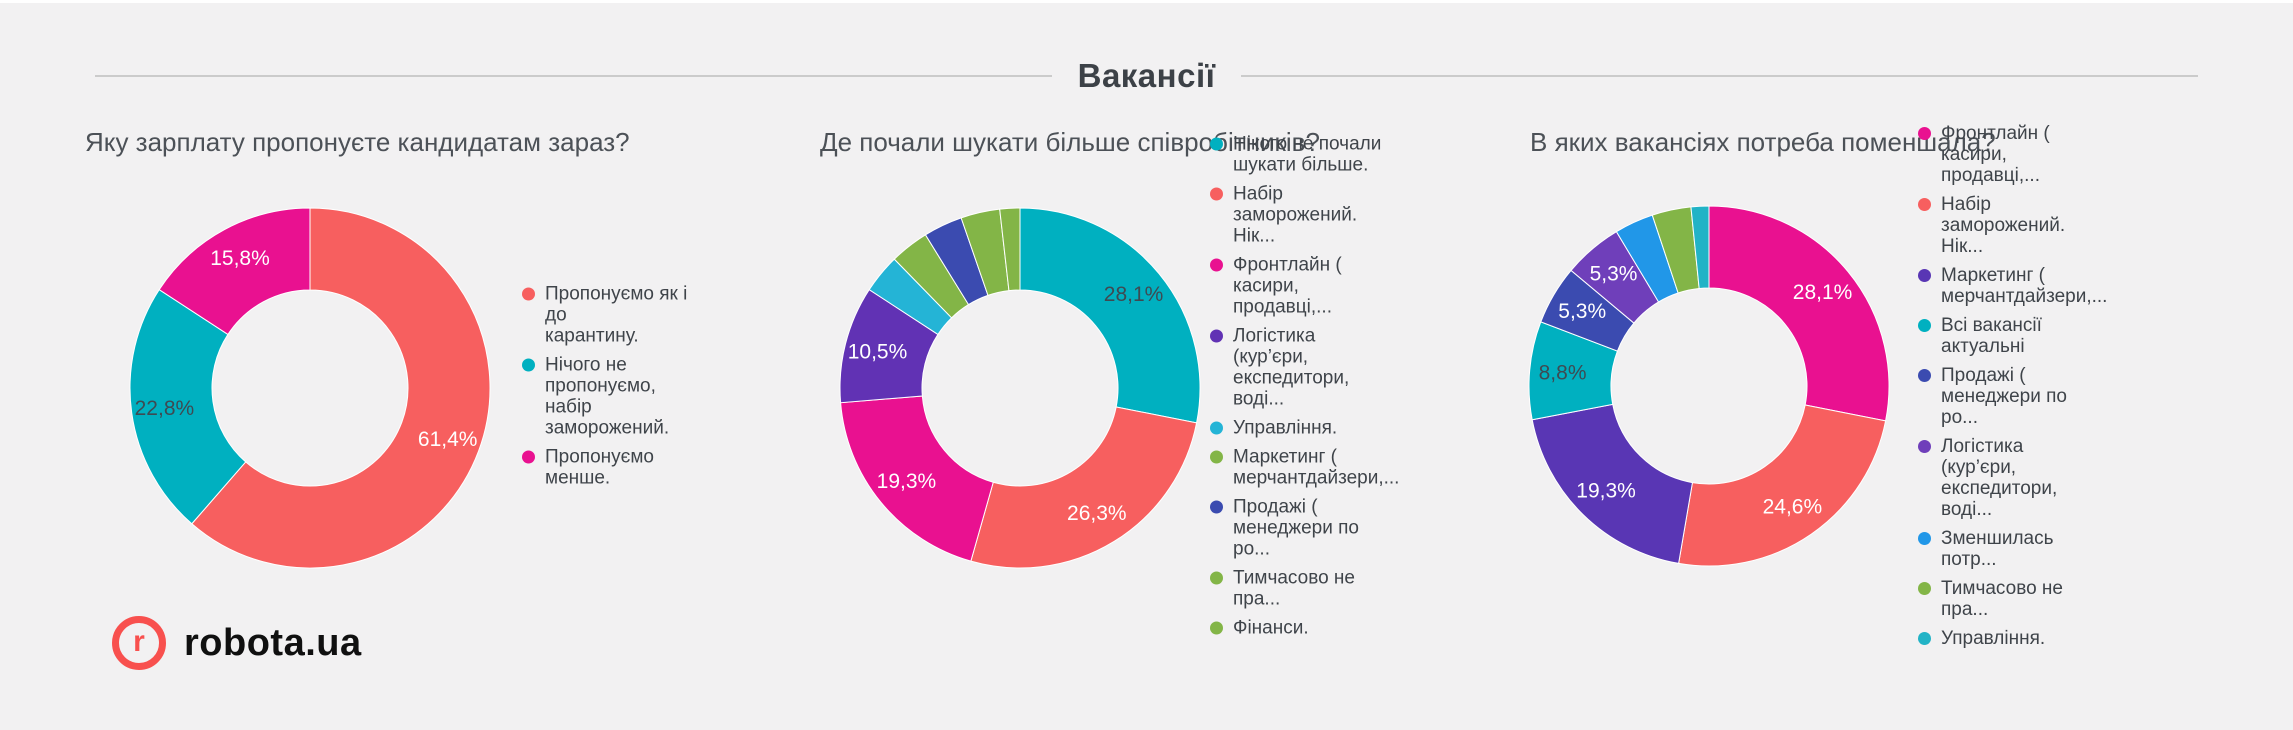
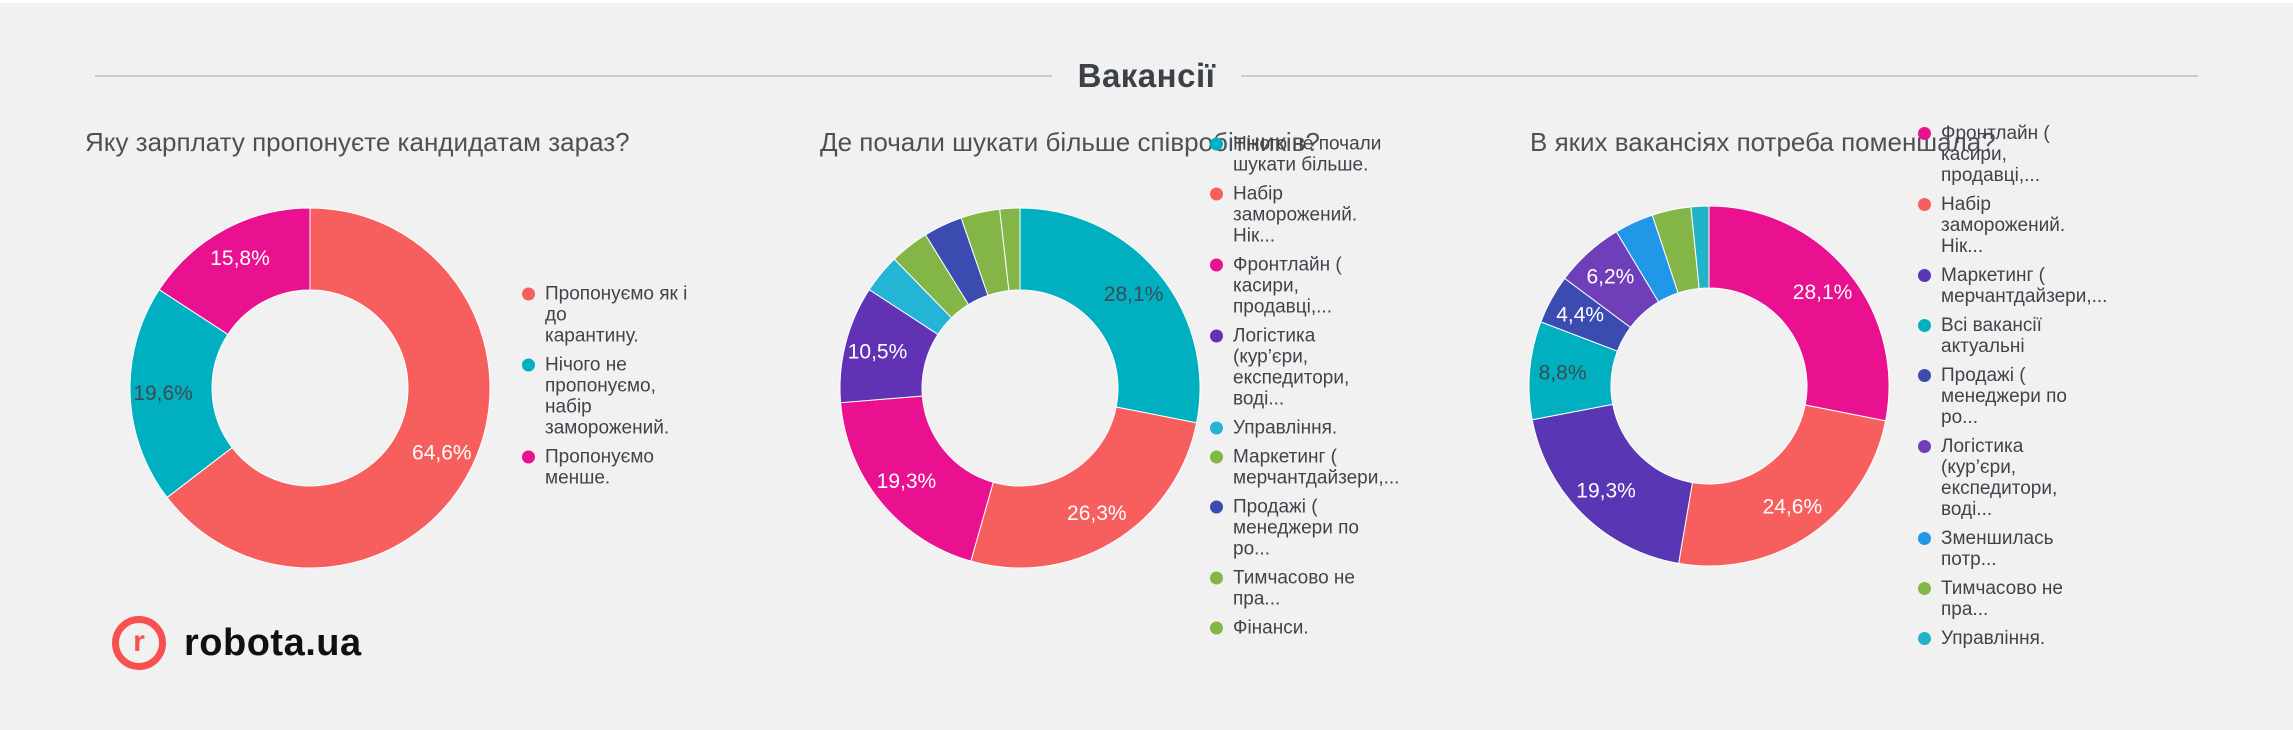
Яку зарплату пропонуєте кандидатам зараз?/Пропонуємо як і до карантину.: 61,4% -> 64,6%
Яку зарплату пропонуєте кандидатам зараз?/Нічого не пропонуємо, набір заморожений.: 22,8% -> 19,6%
В яких вакансіях потреба поменшала?/Продажі ( менеджери по ро...: 5,3% -> 4,4%
В яких вакансіях потреба поменшала?/Логістика (кур’єри, експедитори, воді...: 5,3% -> 6,2%
